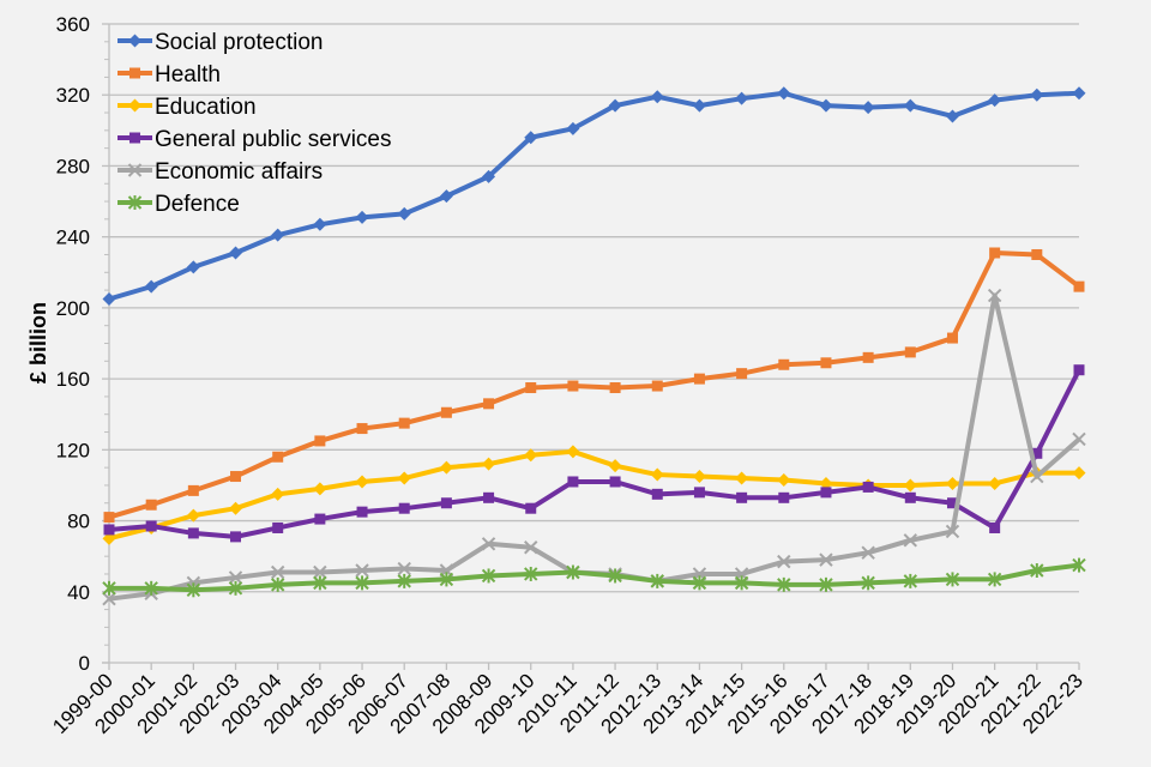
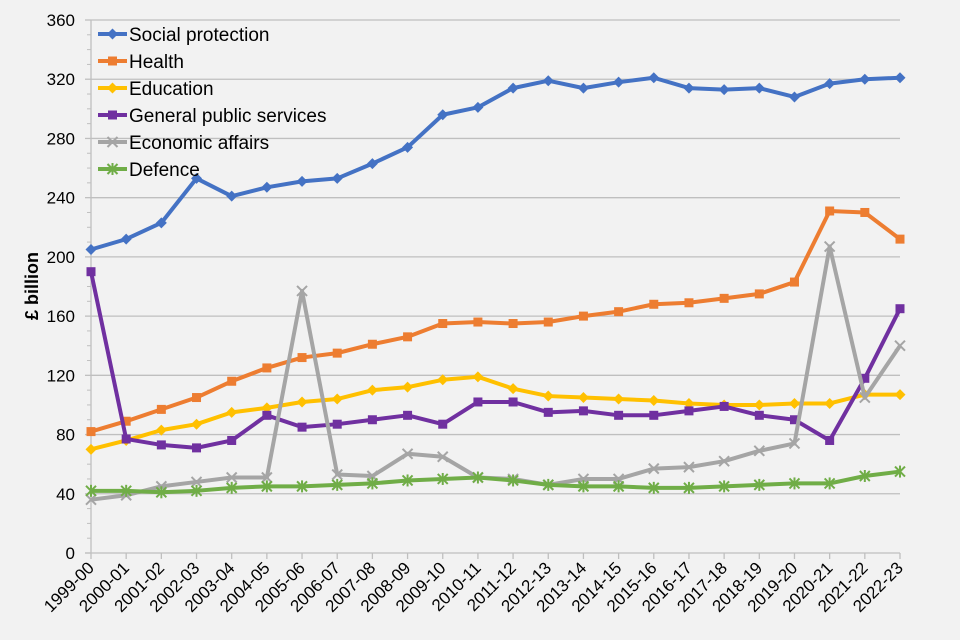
General public services/1999-00: 75 -> 190
Social protection/2002-03: 231 -> 253
General public services/2004-05: 81 -> 93
Economic affairs/2005-06: 52 -> 177
Economic affairs/2022-23: 126 -> 140
